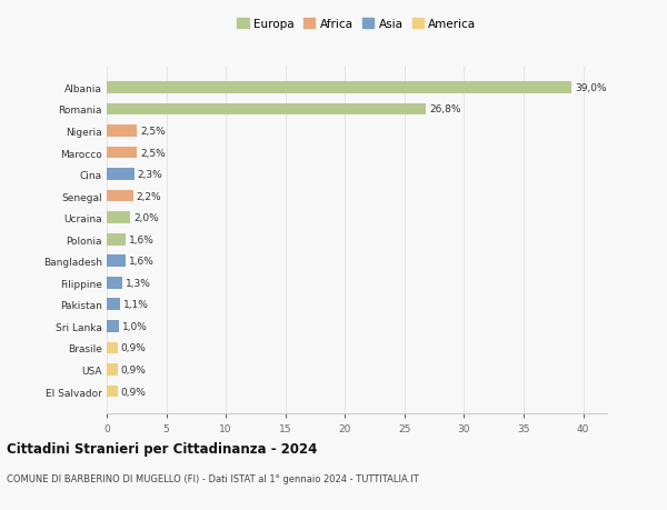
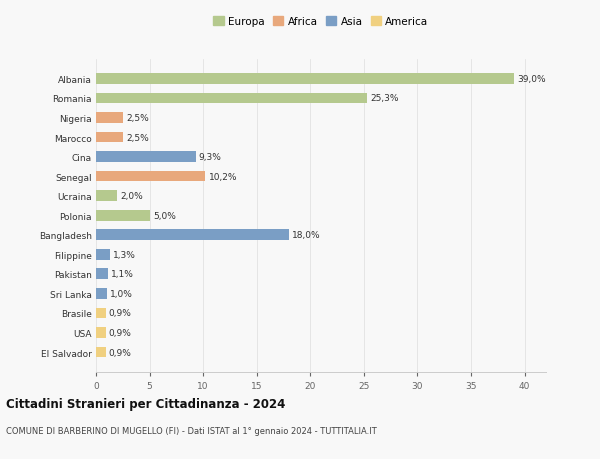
Romania: 26,8% -> 25,3%
Cina: 2,3% -> 9,3%
Senegal: 2,2% -> 10,2%
Polonia: 1,6% -> 5,0%
Bangladesh: 1,6% -> 18,0%
